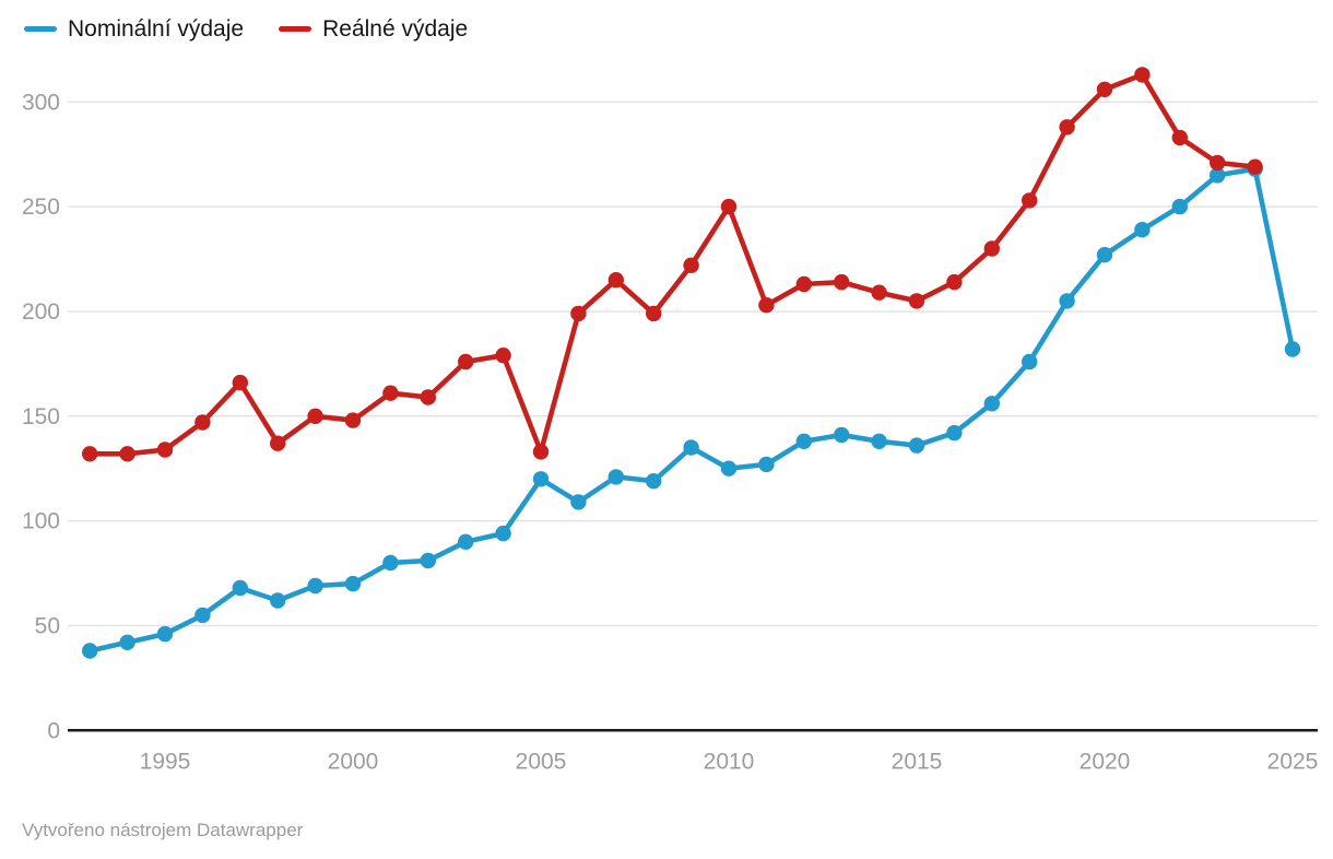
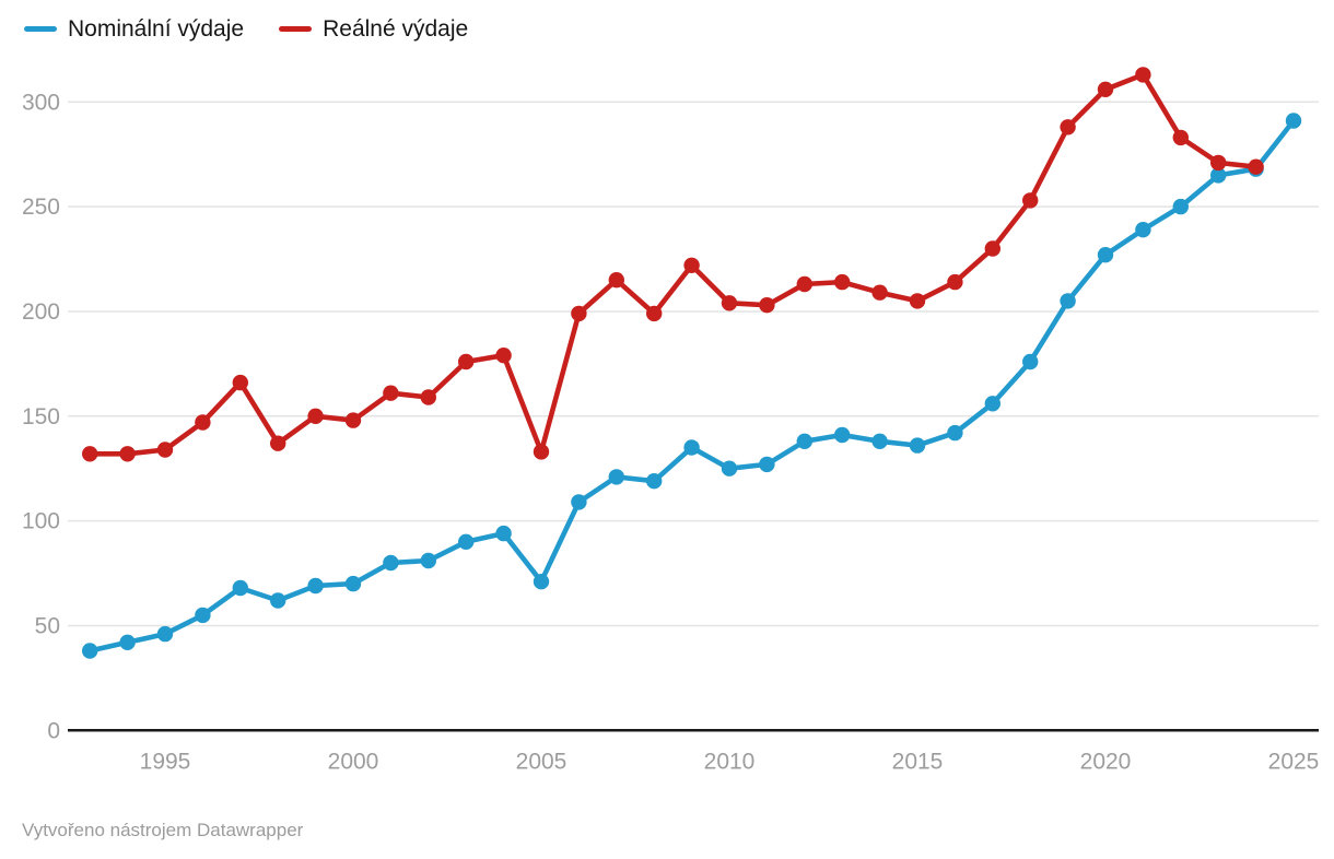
Nominální výdaje/2005: 120 -> 71
Reálné výdaje/2010: 250 -> 204
Nominální výdaje/2025: 182 -> 291
